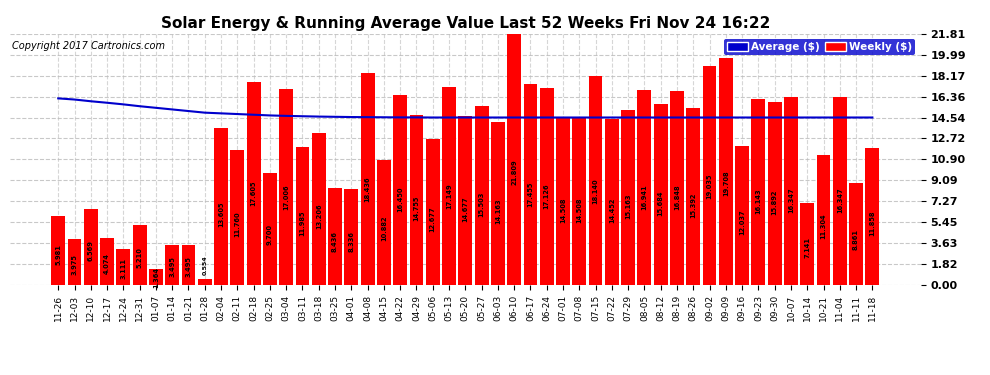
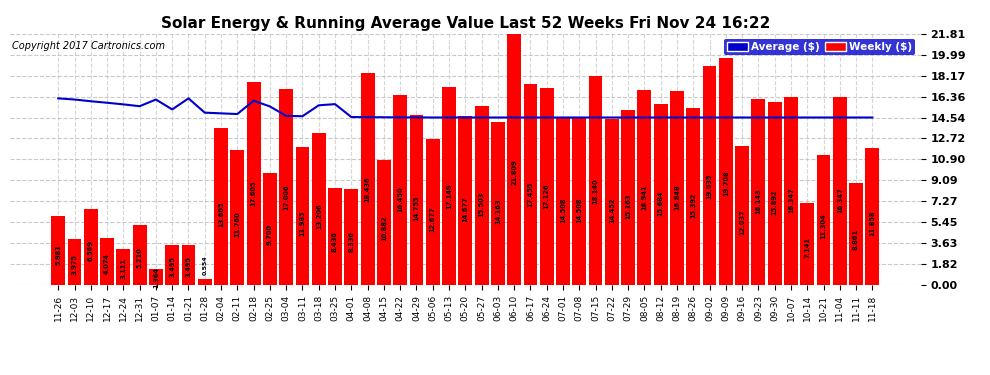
Average ($)/01-07: 15.4 -> 16.1
Average ($)/01-21: 15.1 -> 16.2
Average ($)/02-18: 14.8 -> 16.0
Average ($)/02-25: 14.7 -> 15.5
Average ($)/03-18: 14.6 -> 15.6
Average ($)/03-25: 14.6 -> 15.7
